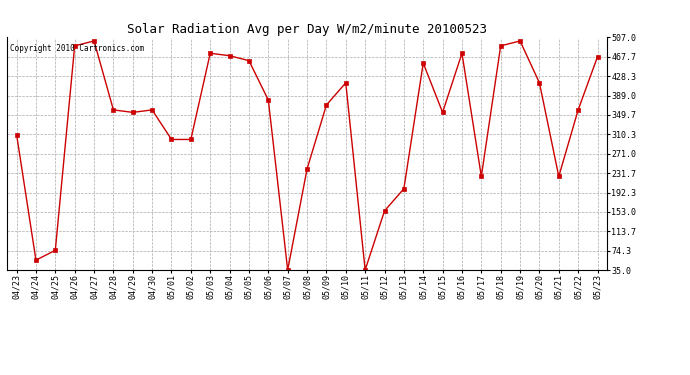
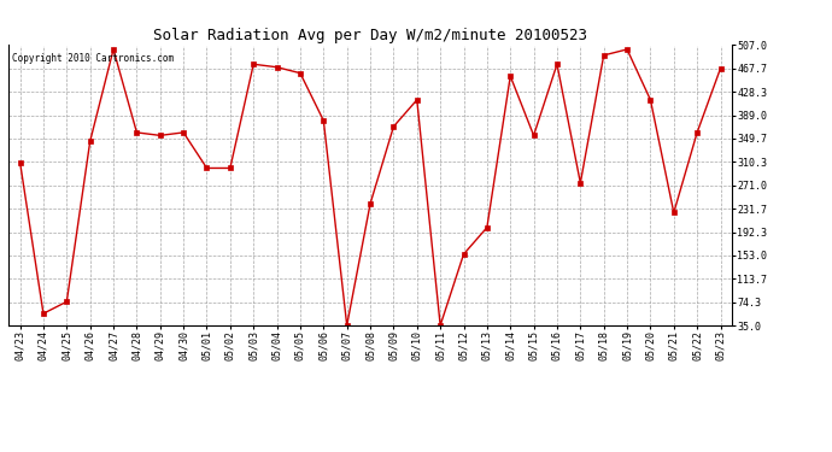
04/26: 490 -> 345
05/17: 225 -> 275
